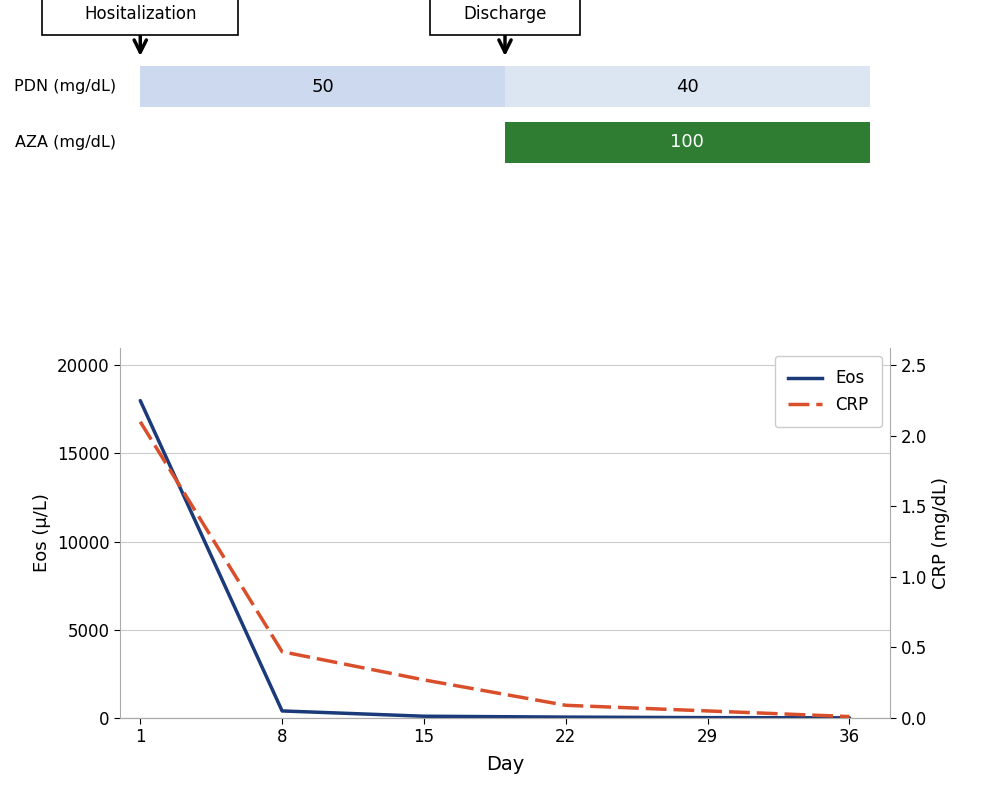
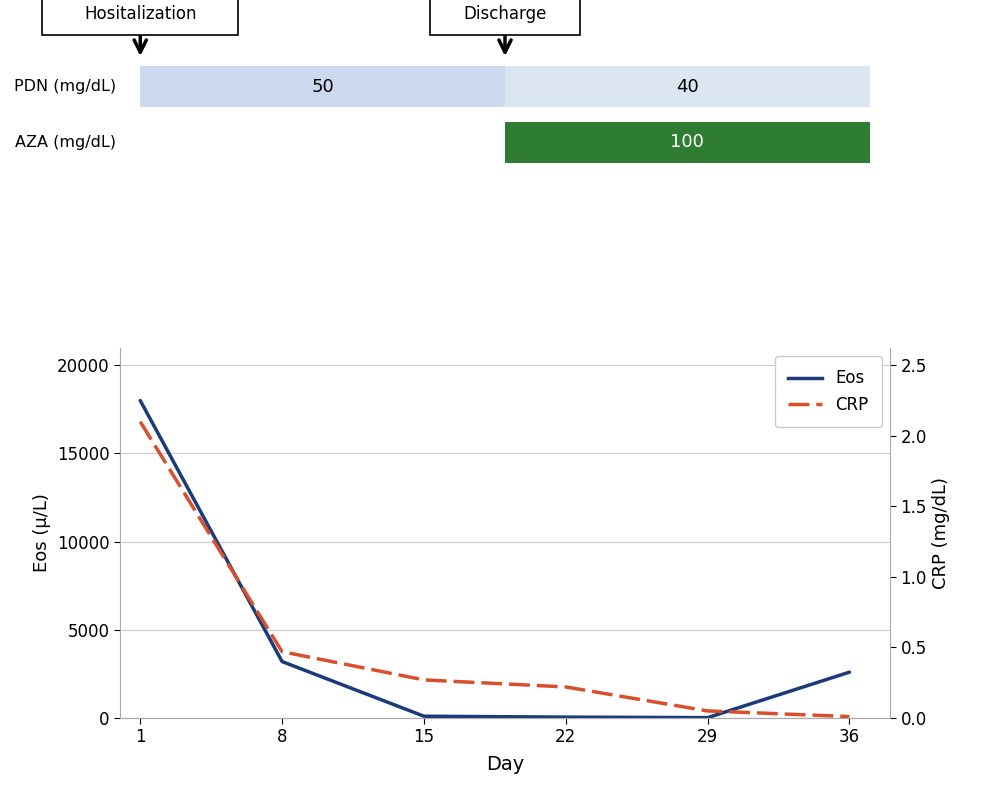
Eos/8: 400 -> 3200
CRP/22: 0.09 -> 0.22
Eos/36: 0 -> 2600
